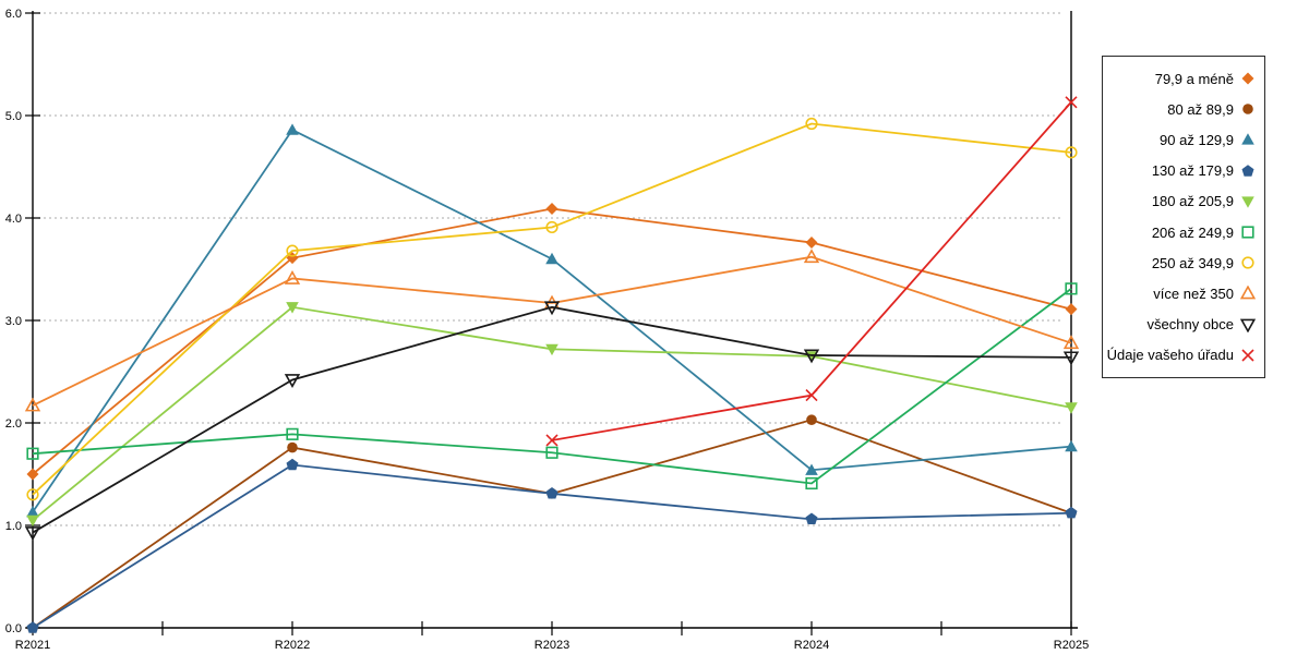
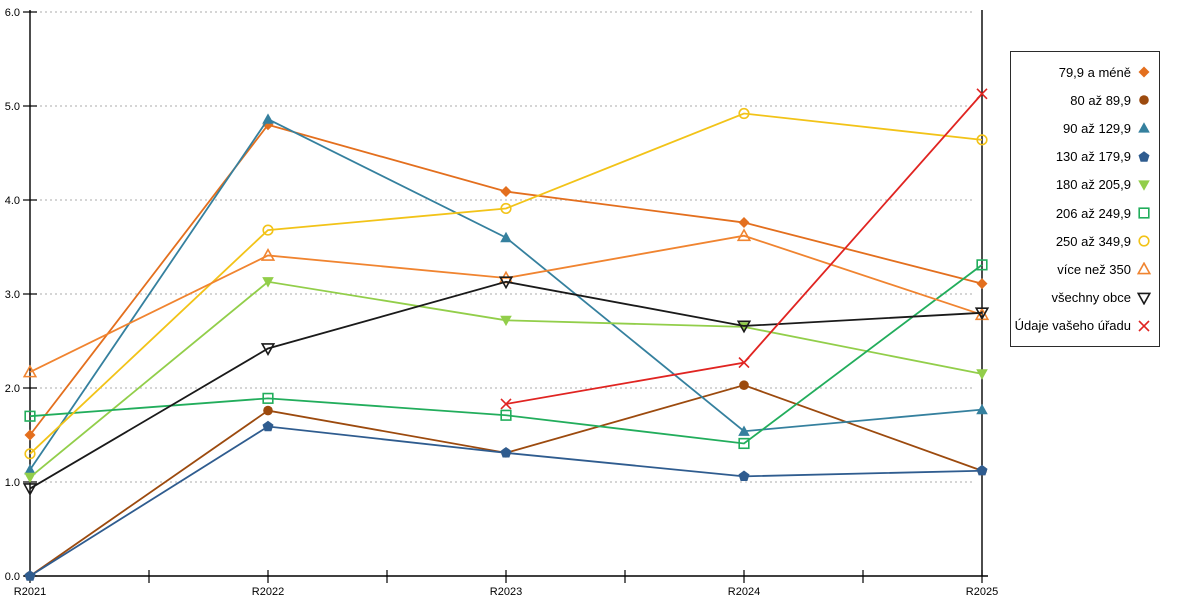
79,9 a méně/R2022: 3.6 -> 4.8
všechny obce/R2025: 2.6 -> 2.8
